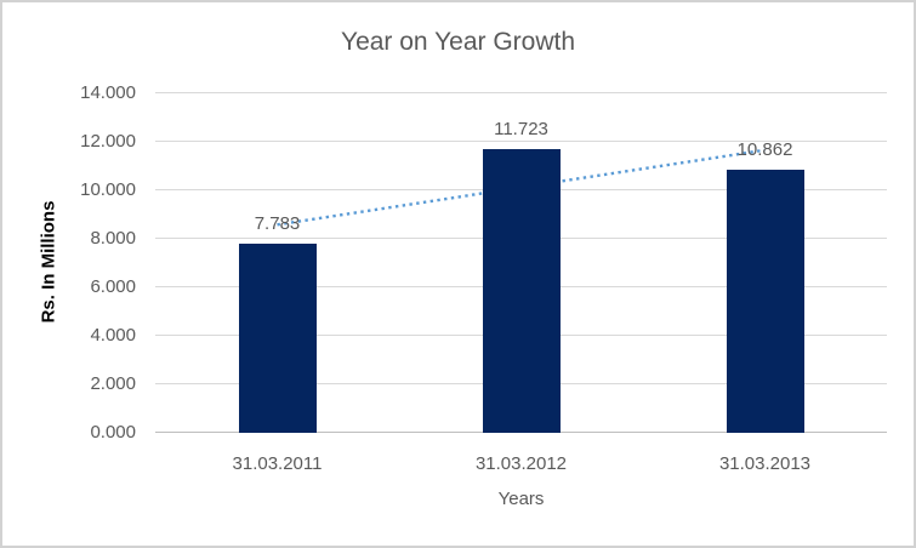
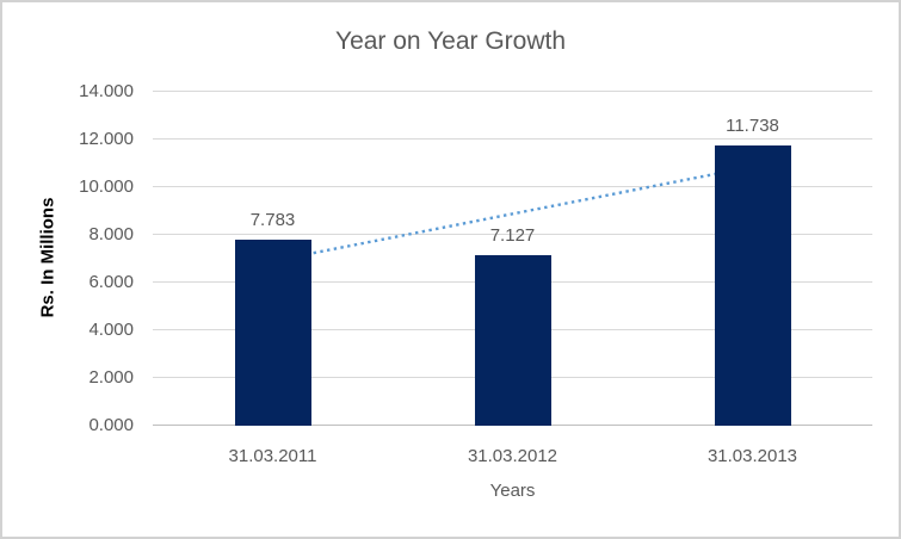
31.03.2012: 11.723 -> 7.127
31.03.2013: 10.862 -> 11.738
